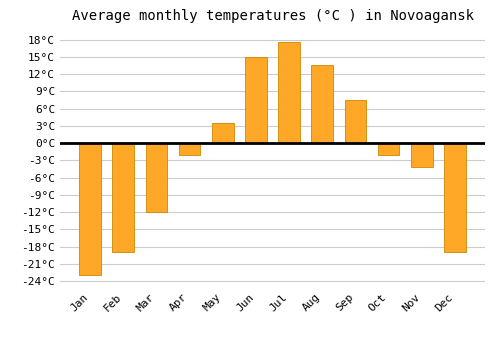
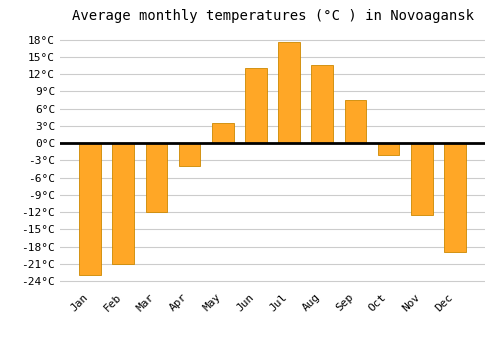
Feb: -19.0°C -> -21.0°C
Apr: -2.0°C -> -4.0°C
Jun: 15.0°C -> 13.0°C
Nov: -4.2°C -> -12.5°C
